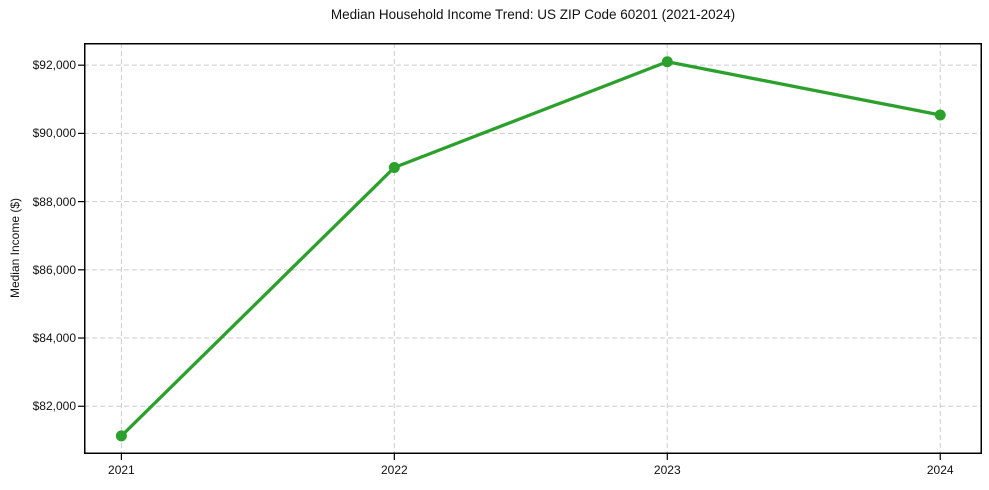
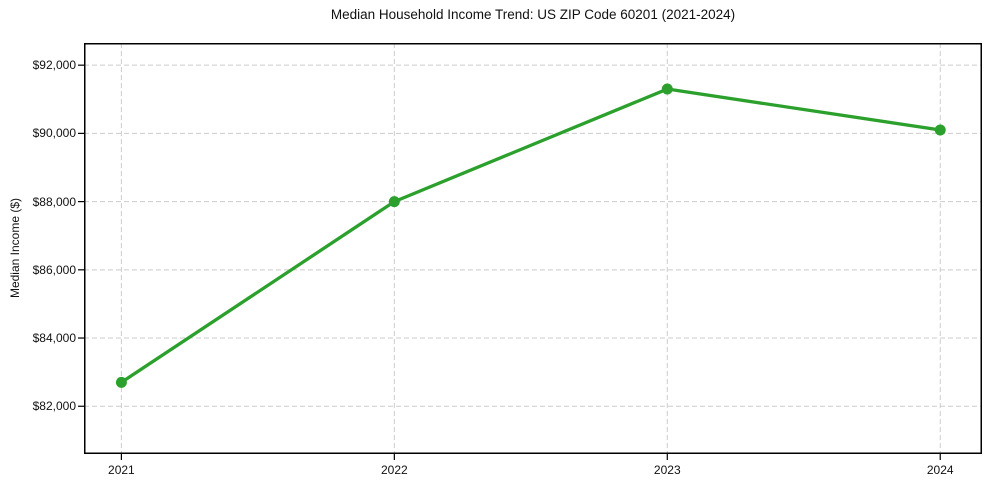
2021: $81100 -> $82700
2022: $89000 -> $88000
2023: $92100 -> $91300
2024: $90500 -> $90100
